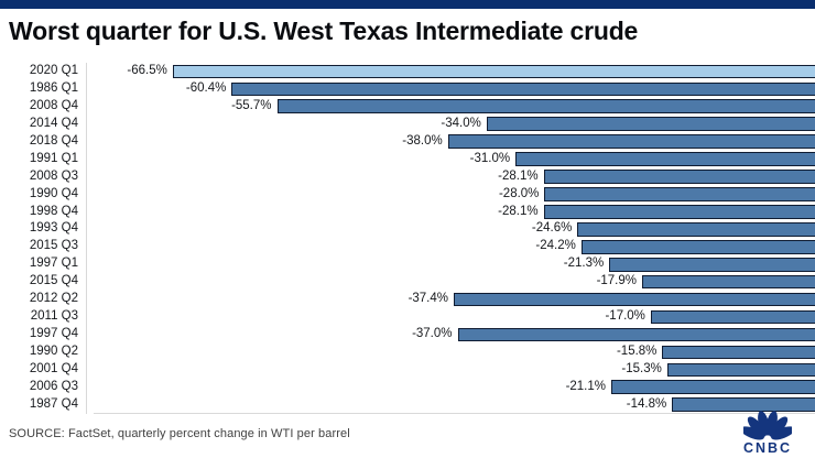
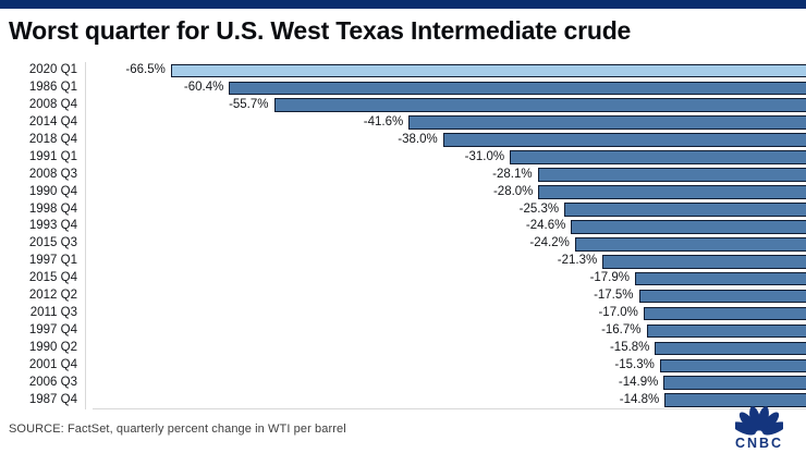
2014 Q4: -34.0% -> -41.6%
1998 Q4: -28.1% -> -25.3%
2012 Q2: -37.4% -> -17.5%
1997 Q4: -37.0% -> -16.7%
2006 Q3: -21.1% -> -14.9%
